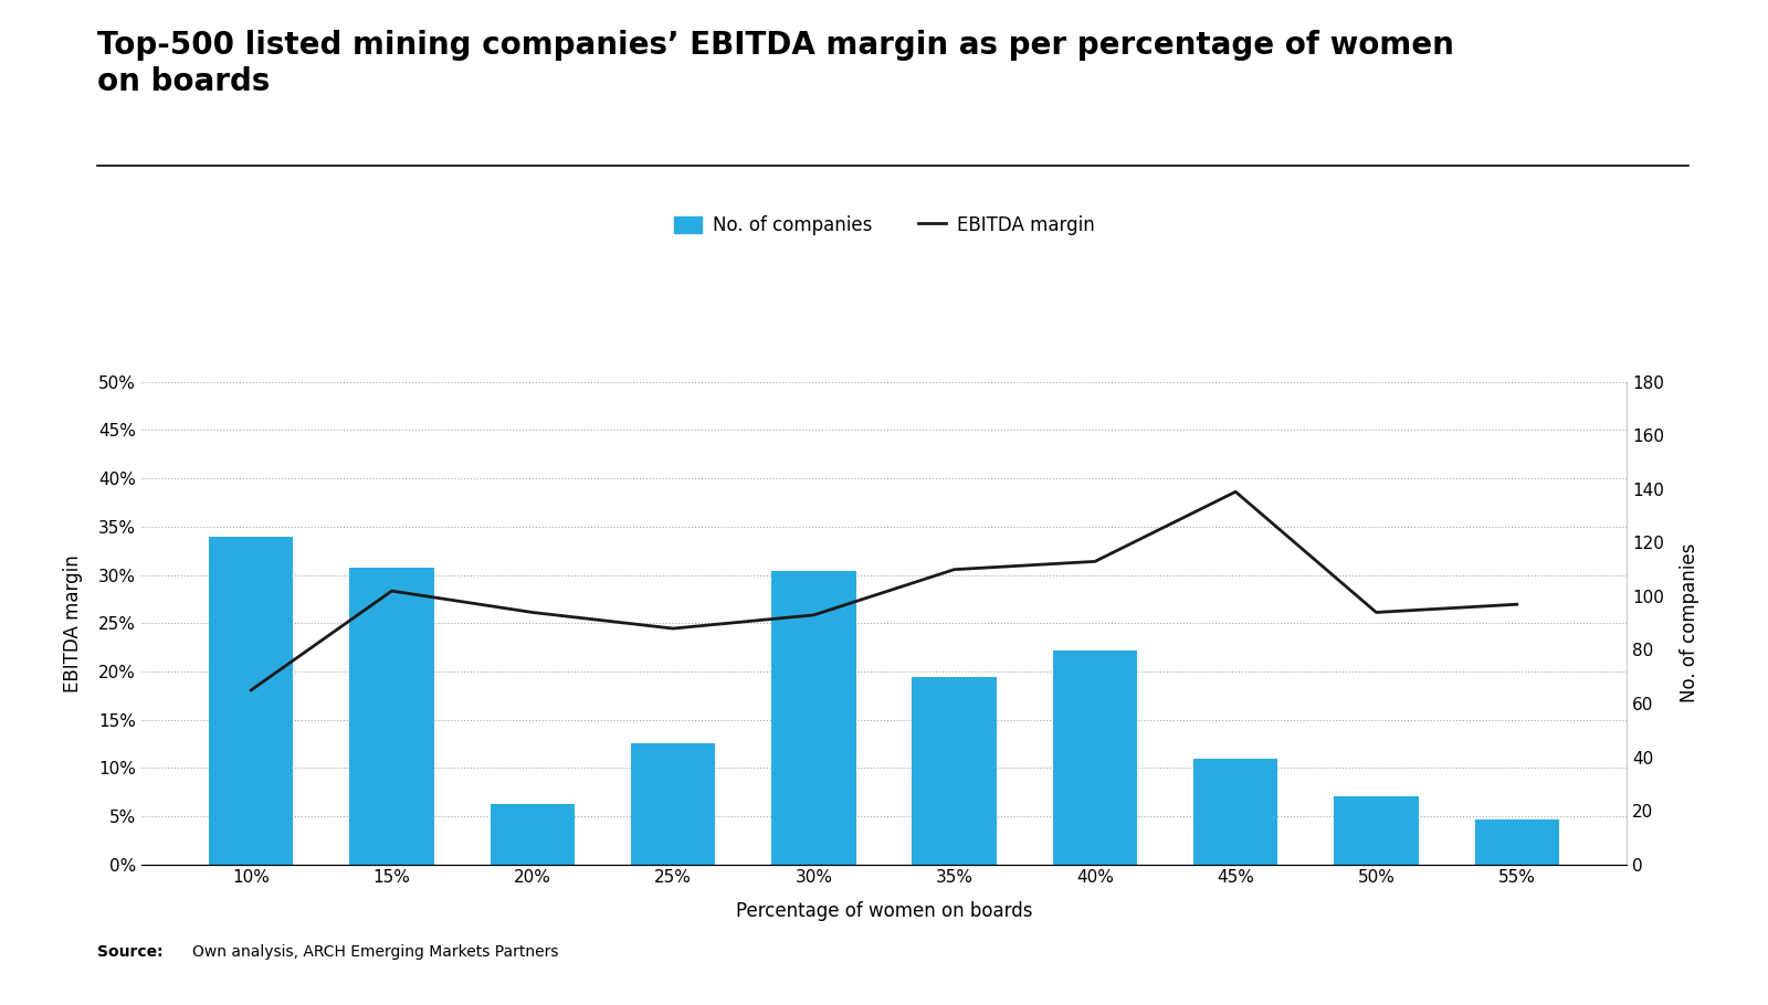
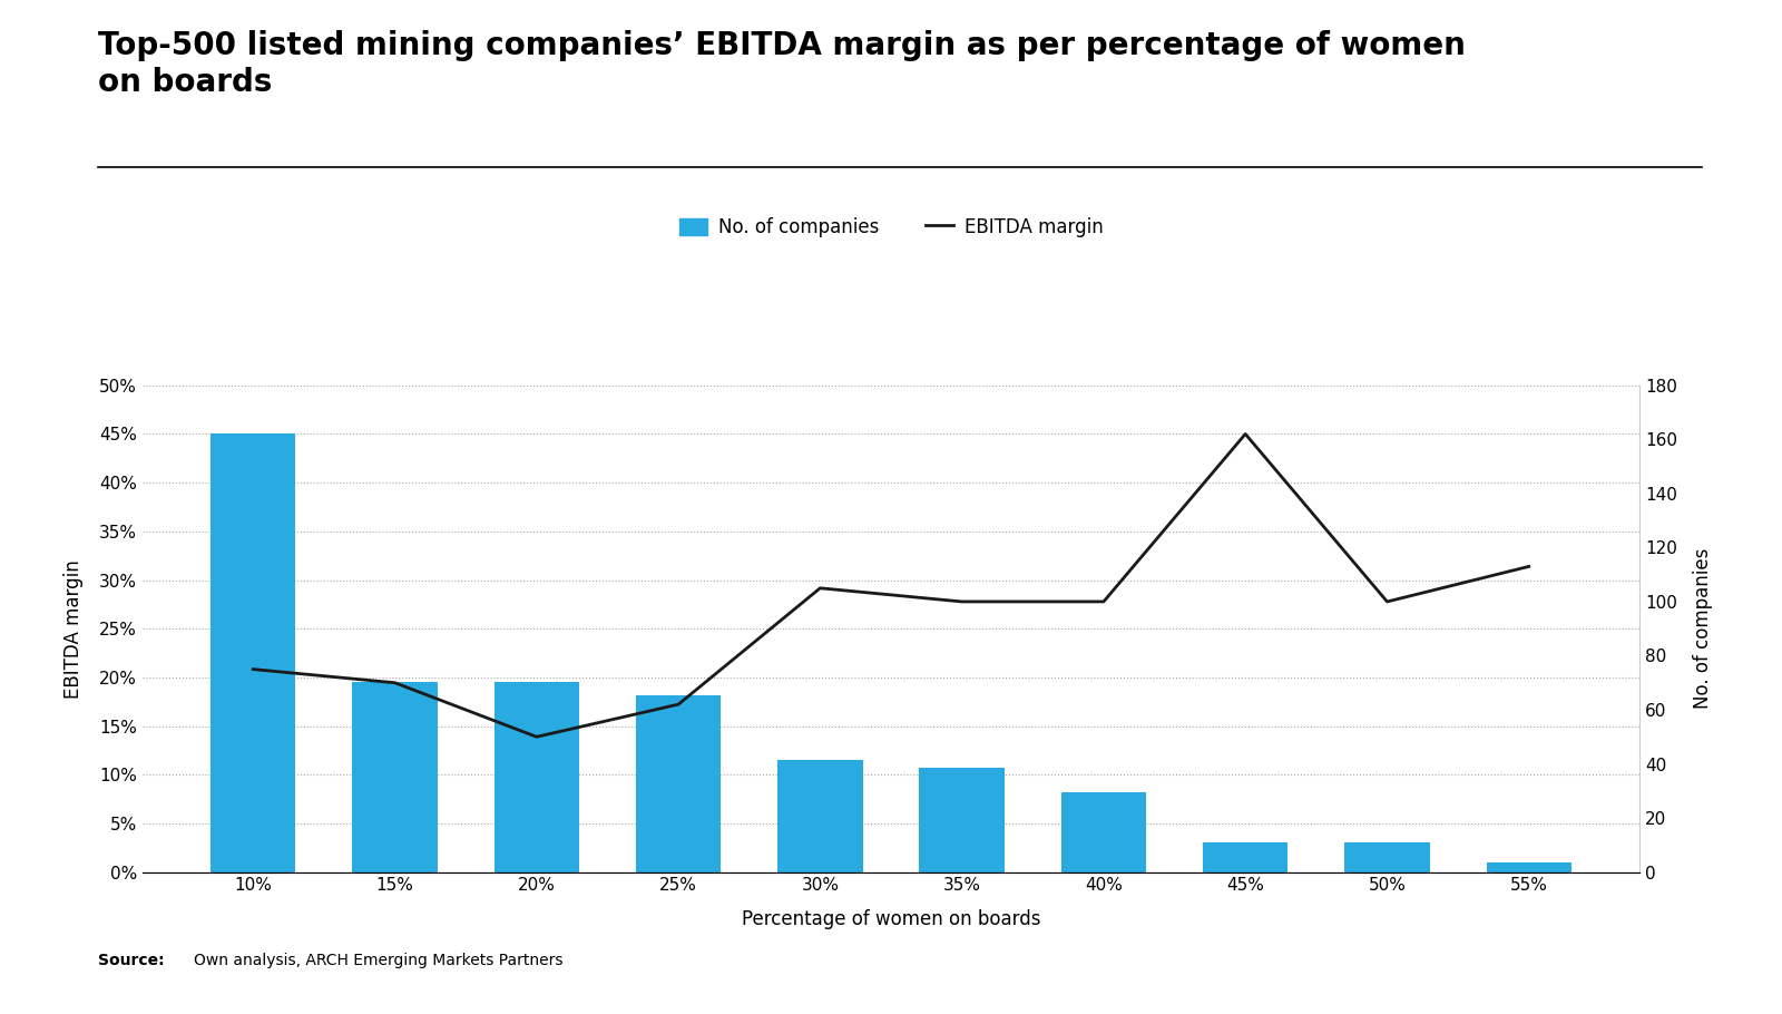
No. of companies/10%: 34.0% -> 45.0%
EBITDA margin/10%: 65 -> 75
No. of companies/15%: 30.8% -> 19.5%
EBITDA margin/15%: 102 -> 70
No. of companies/20%: 6.2% -> 19.5%
EBITDA margin/20%: 94 -> 50
No. of companies/25%: 12.6% -> 18.2%
EBITDA margin/25%: 88 -> 62
No. of companies/30%: 30.4% -> 11.5%
EBITDA margin/30%: 93 -> 105
No. of companies/35%: 19.4% -> 10.7%
EBITDA margin/35%: 110 -> 100
No. of companies/40%: 22.2% -> 8.2%
EBITDA margin/40%: 113 -> 100
No. of companies/45%: 11.0% -> 3.0%
EBITDA margin/45%: 139 -> 162
No. of companies/50%: 7.0% -> 3.1%
EBITDA margin/50%: 94 -> 100
No. of companies/55%: 4.6% -> 1.0%
EBITDA margin/55%: 97 -> 113
